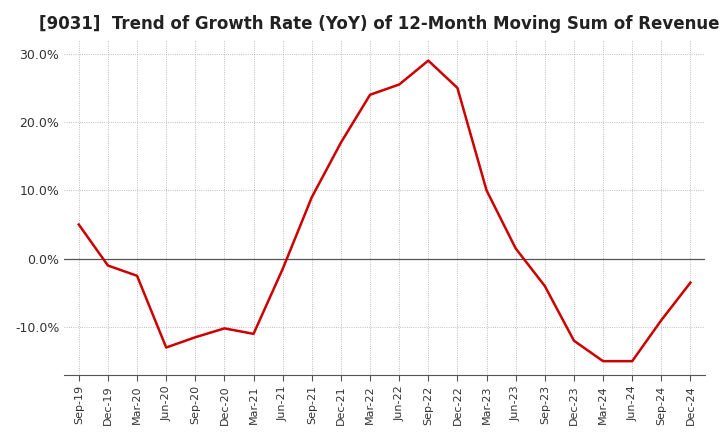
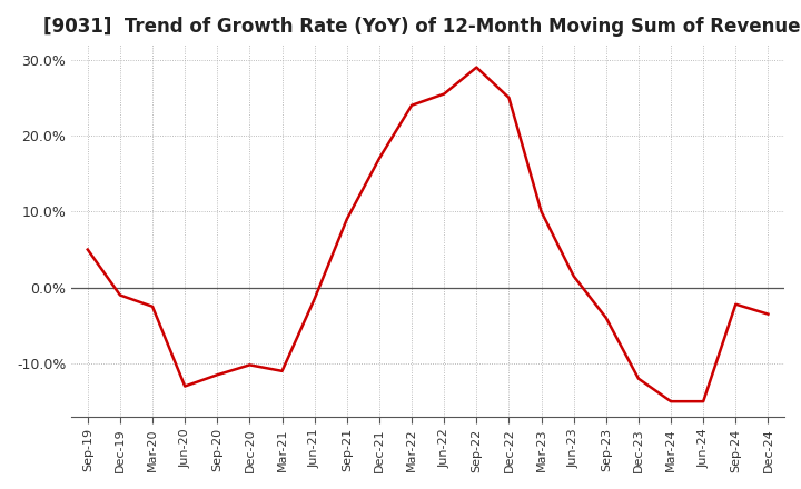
Sep-24: -9.0% -> -2.2%
